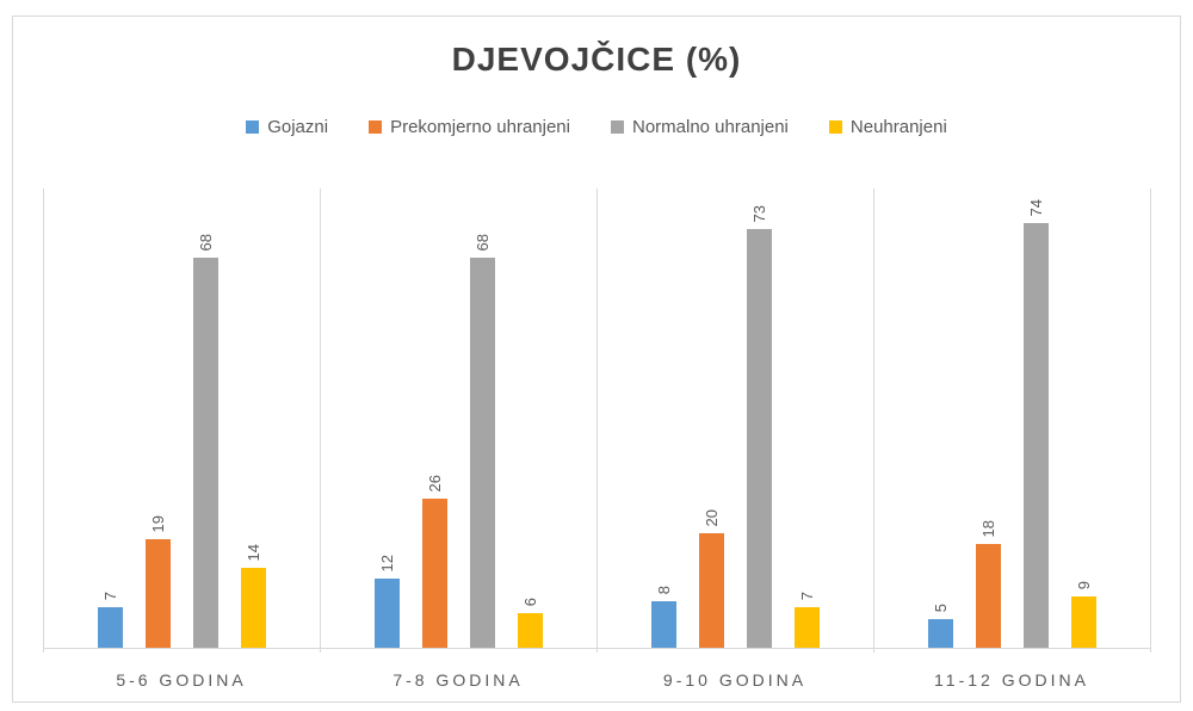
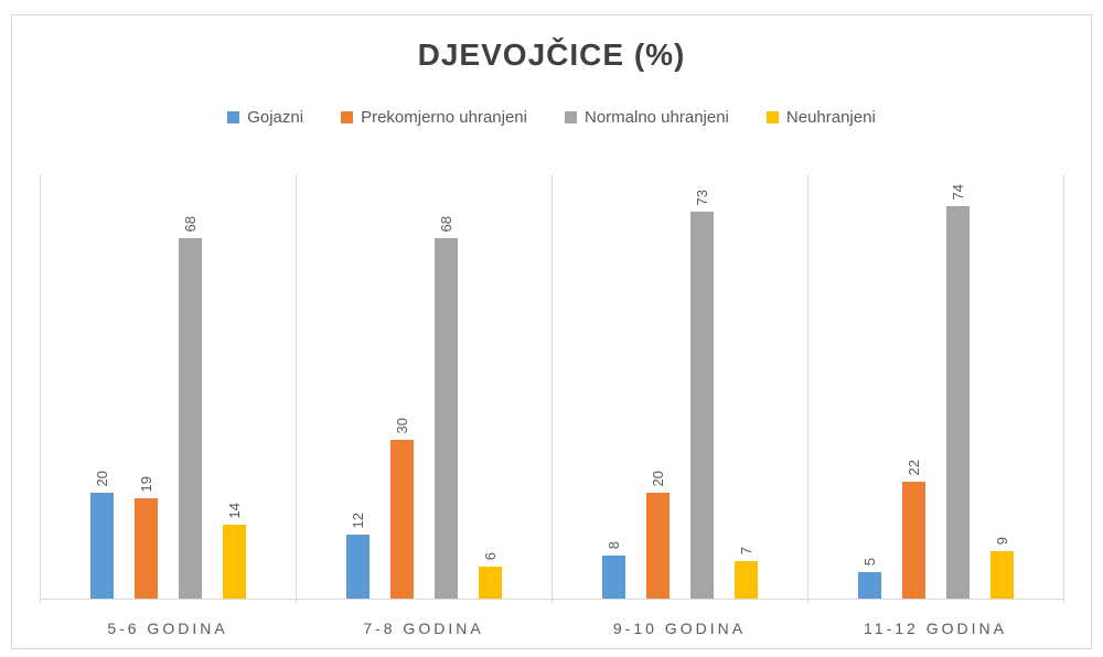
Gojazni/5-6 GODINA: 7 -> 20
Prekomjerno uhranjeni/7-8 GODINA: 26 -> 30
Prekomjerno uhranjeni/11-12 GODINA: 18 -> 22
